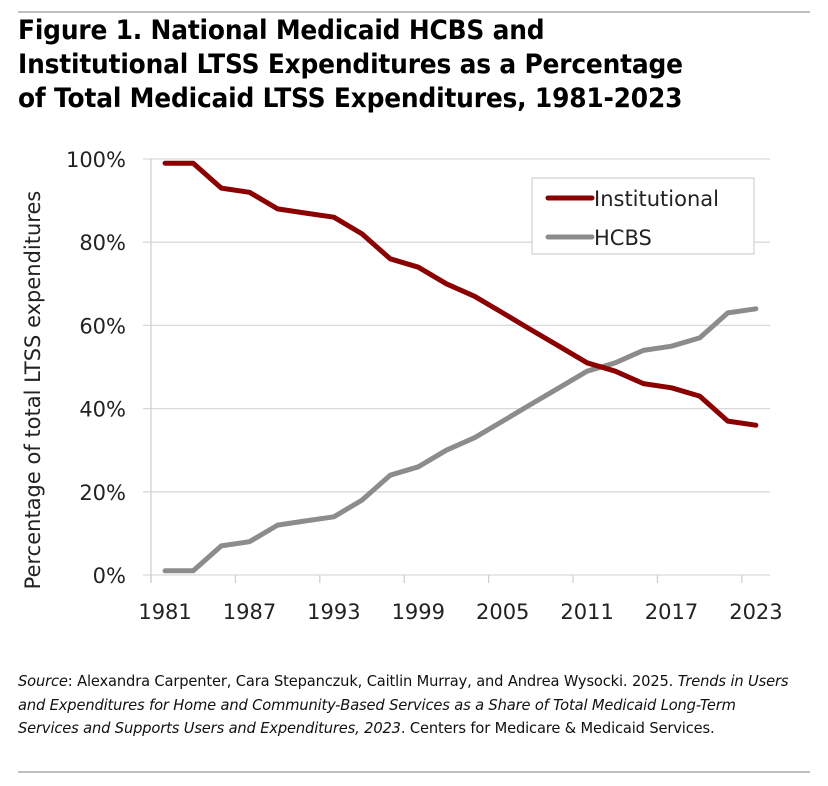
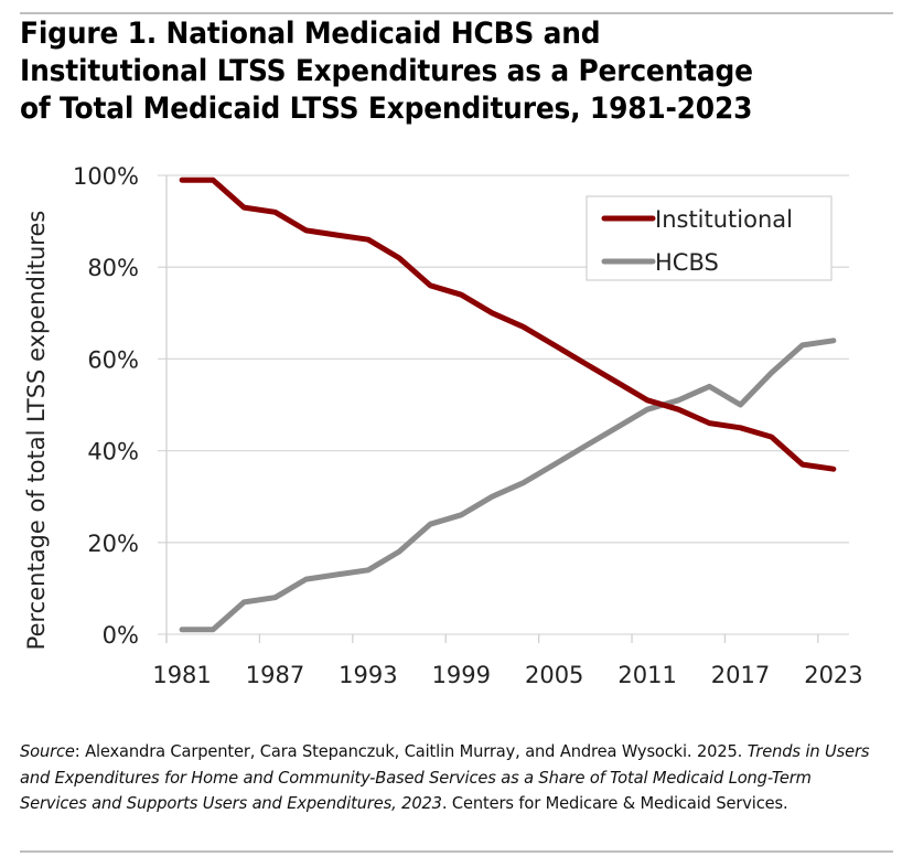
HCBS/2017: 55% -> 50%
